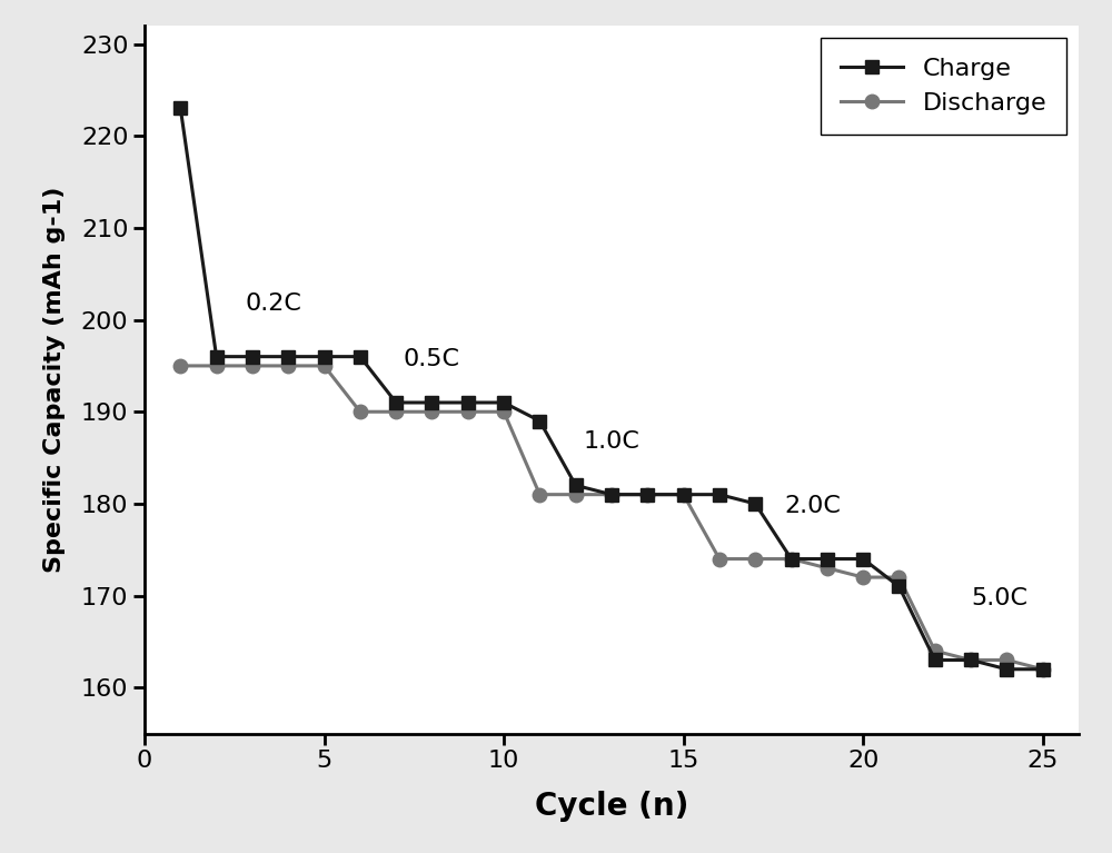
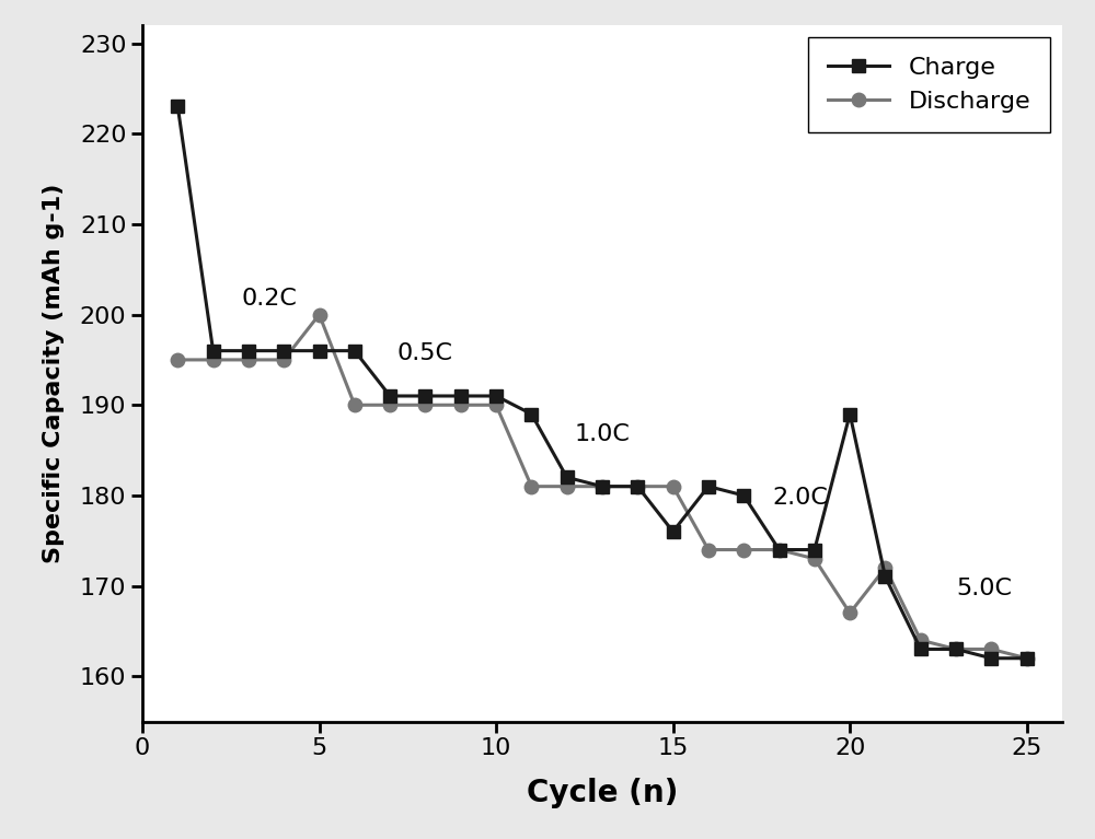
Discharge/5: 195 -> 200
Charge/15: 181 -> 176
Charge/20: 174 -> 189
Discharge/20: 172 -> 167
